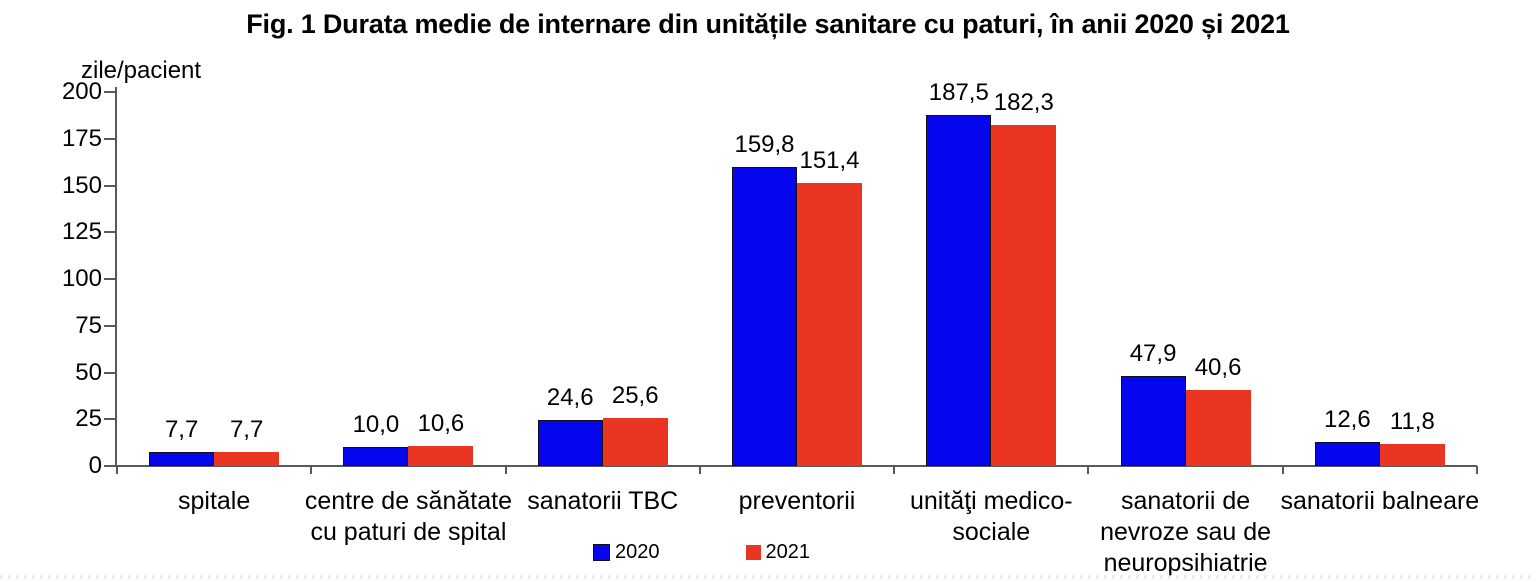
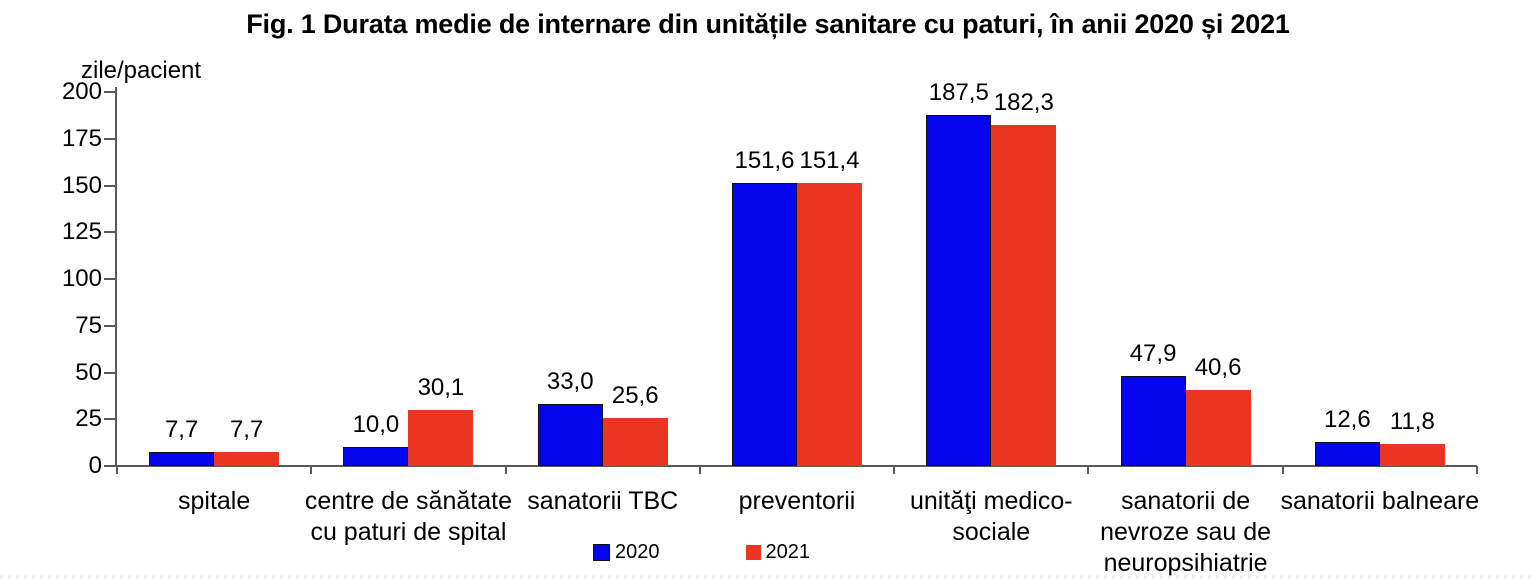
2021/centre de sănătate cu paturi de spital: 10,6 -> 30,1
2020/sanatorii TBC: 24,6 -> 33,0
2020/preventorii: 159,8 -> 151,6
